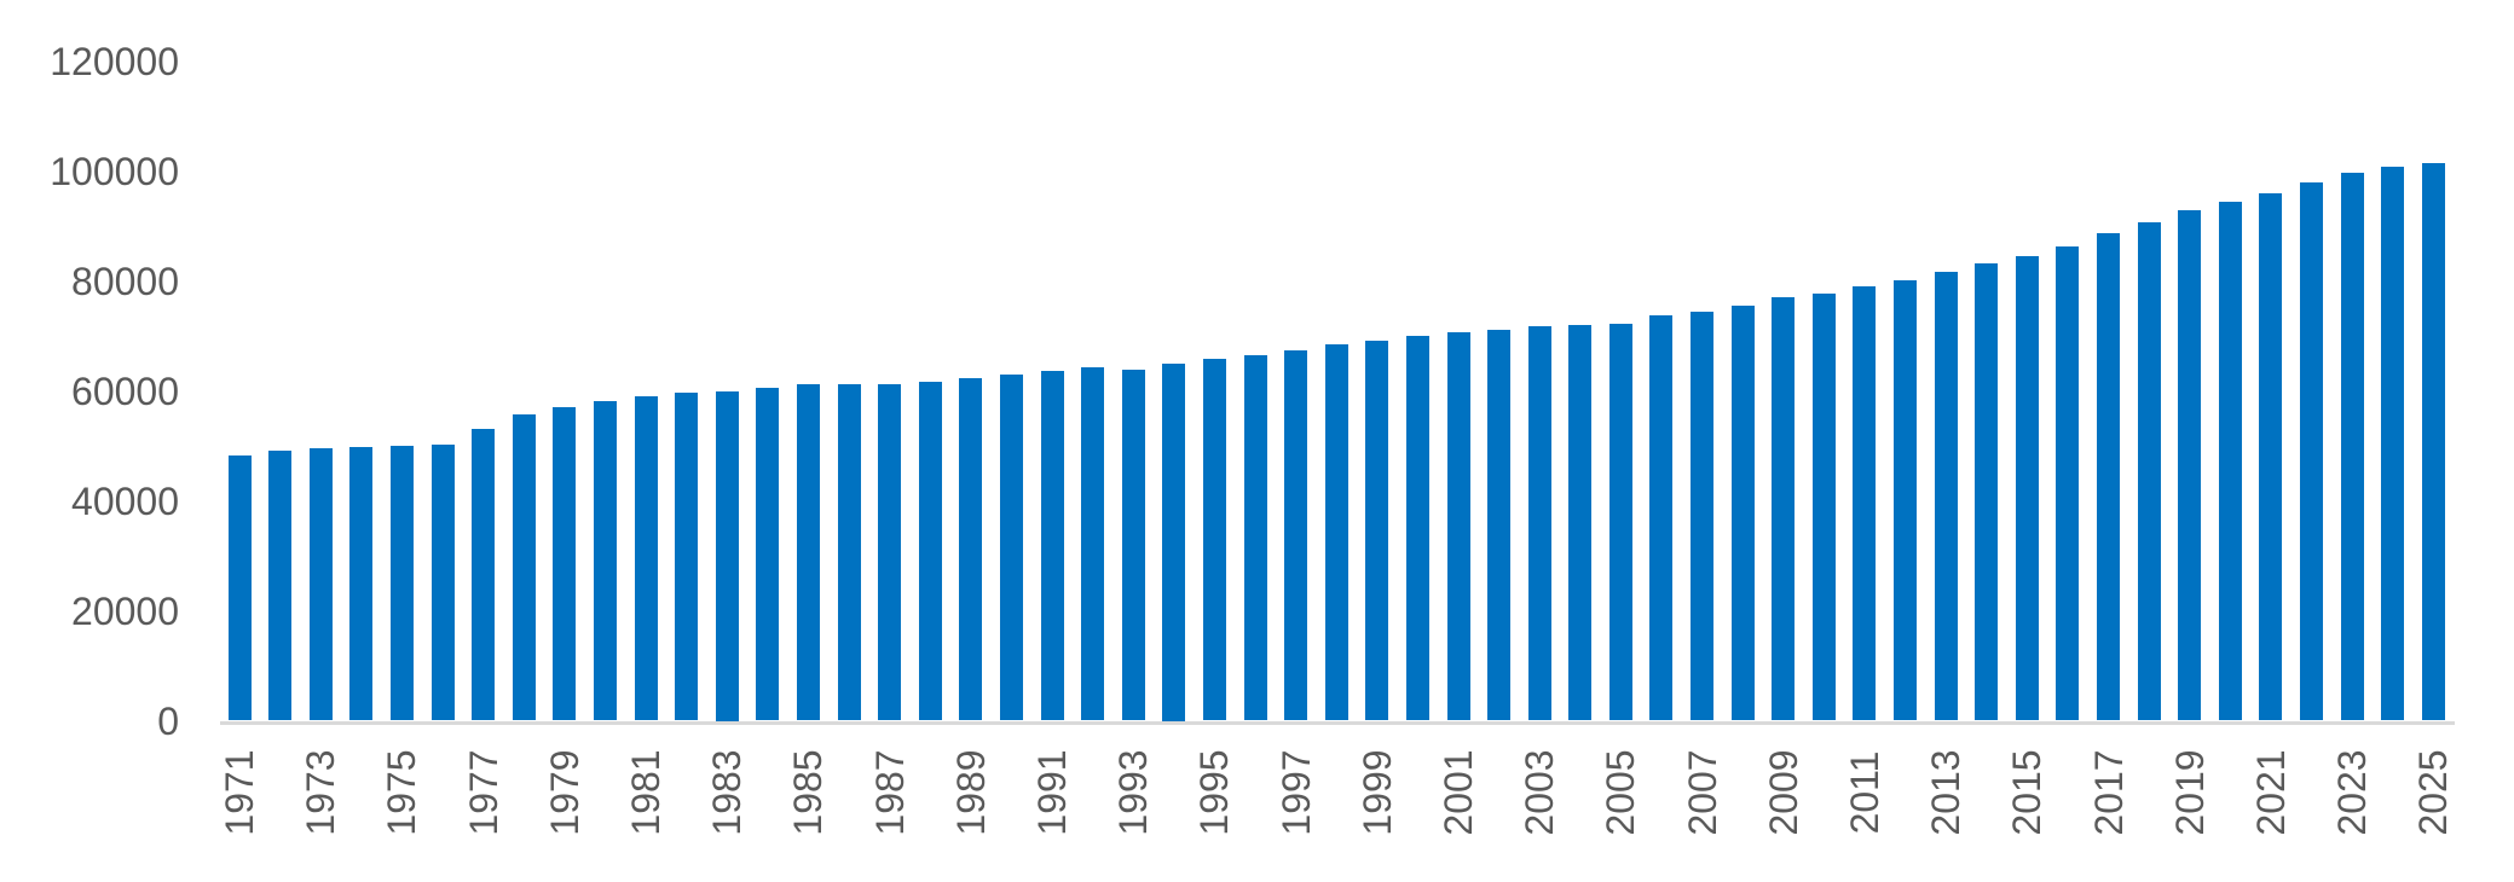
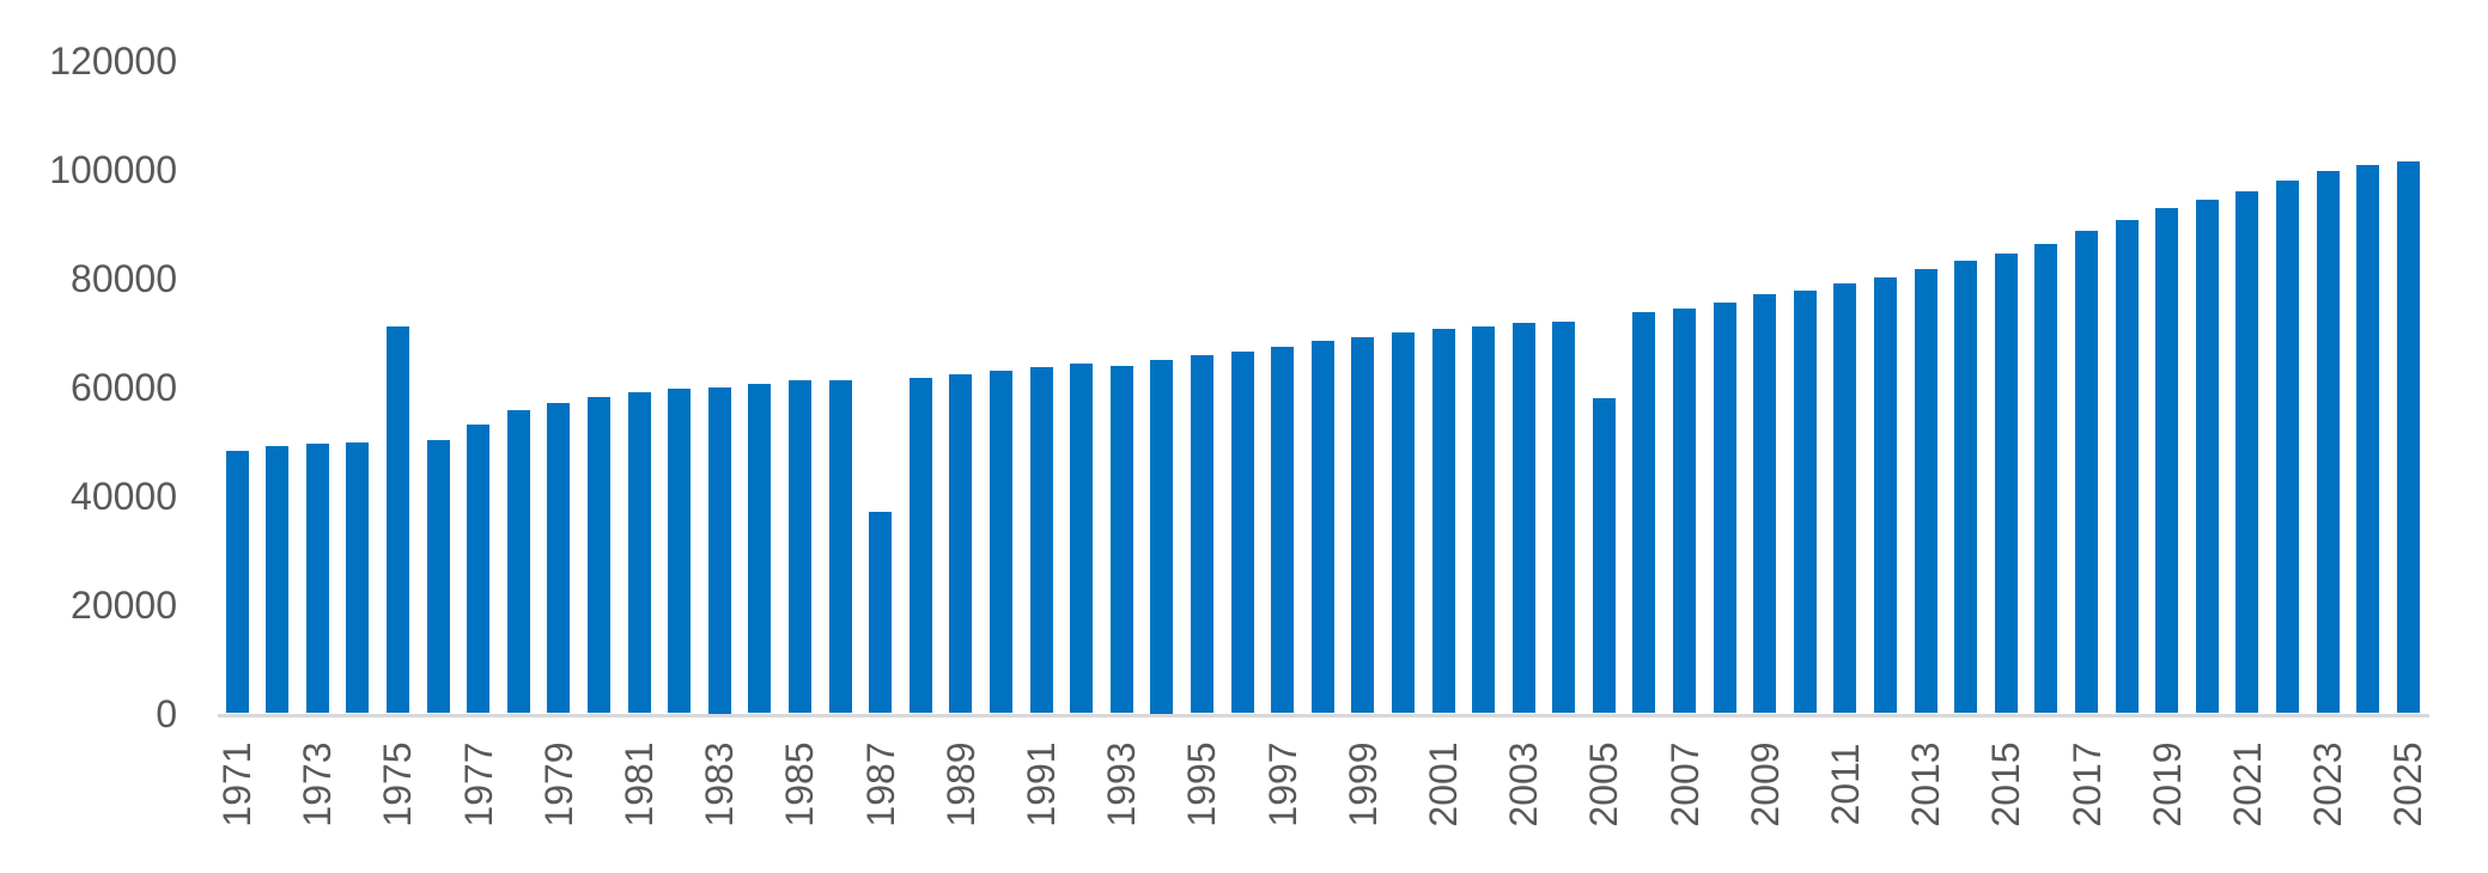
1975: 50000 -> 71000
1987: 61000 -> 37000
2005: 72000 -> 58000
